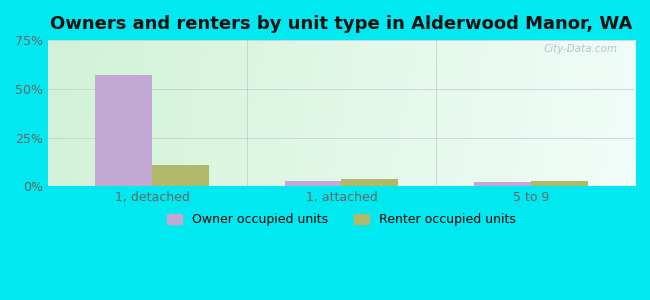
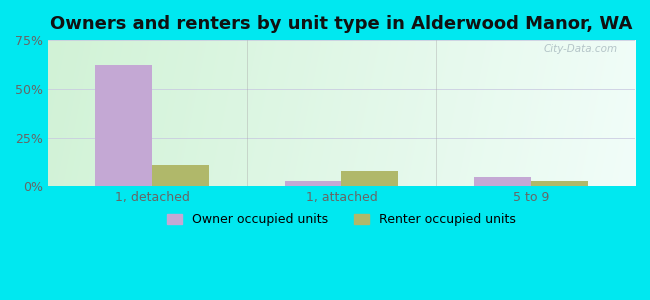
Owner occupied units/1, detached: 57% -> 62%
Renter occupied units/1, attached: 4% -> 8%
Owner occupied units/5 to 9: 2% -> 5%
